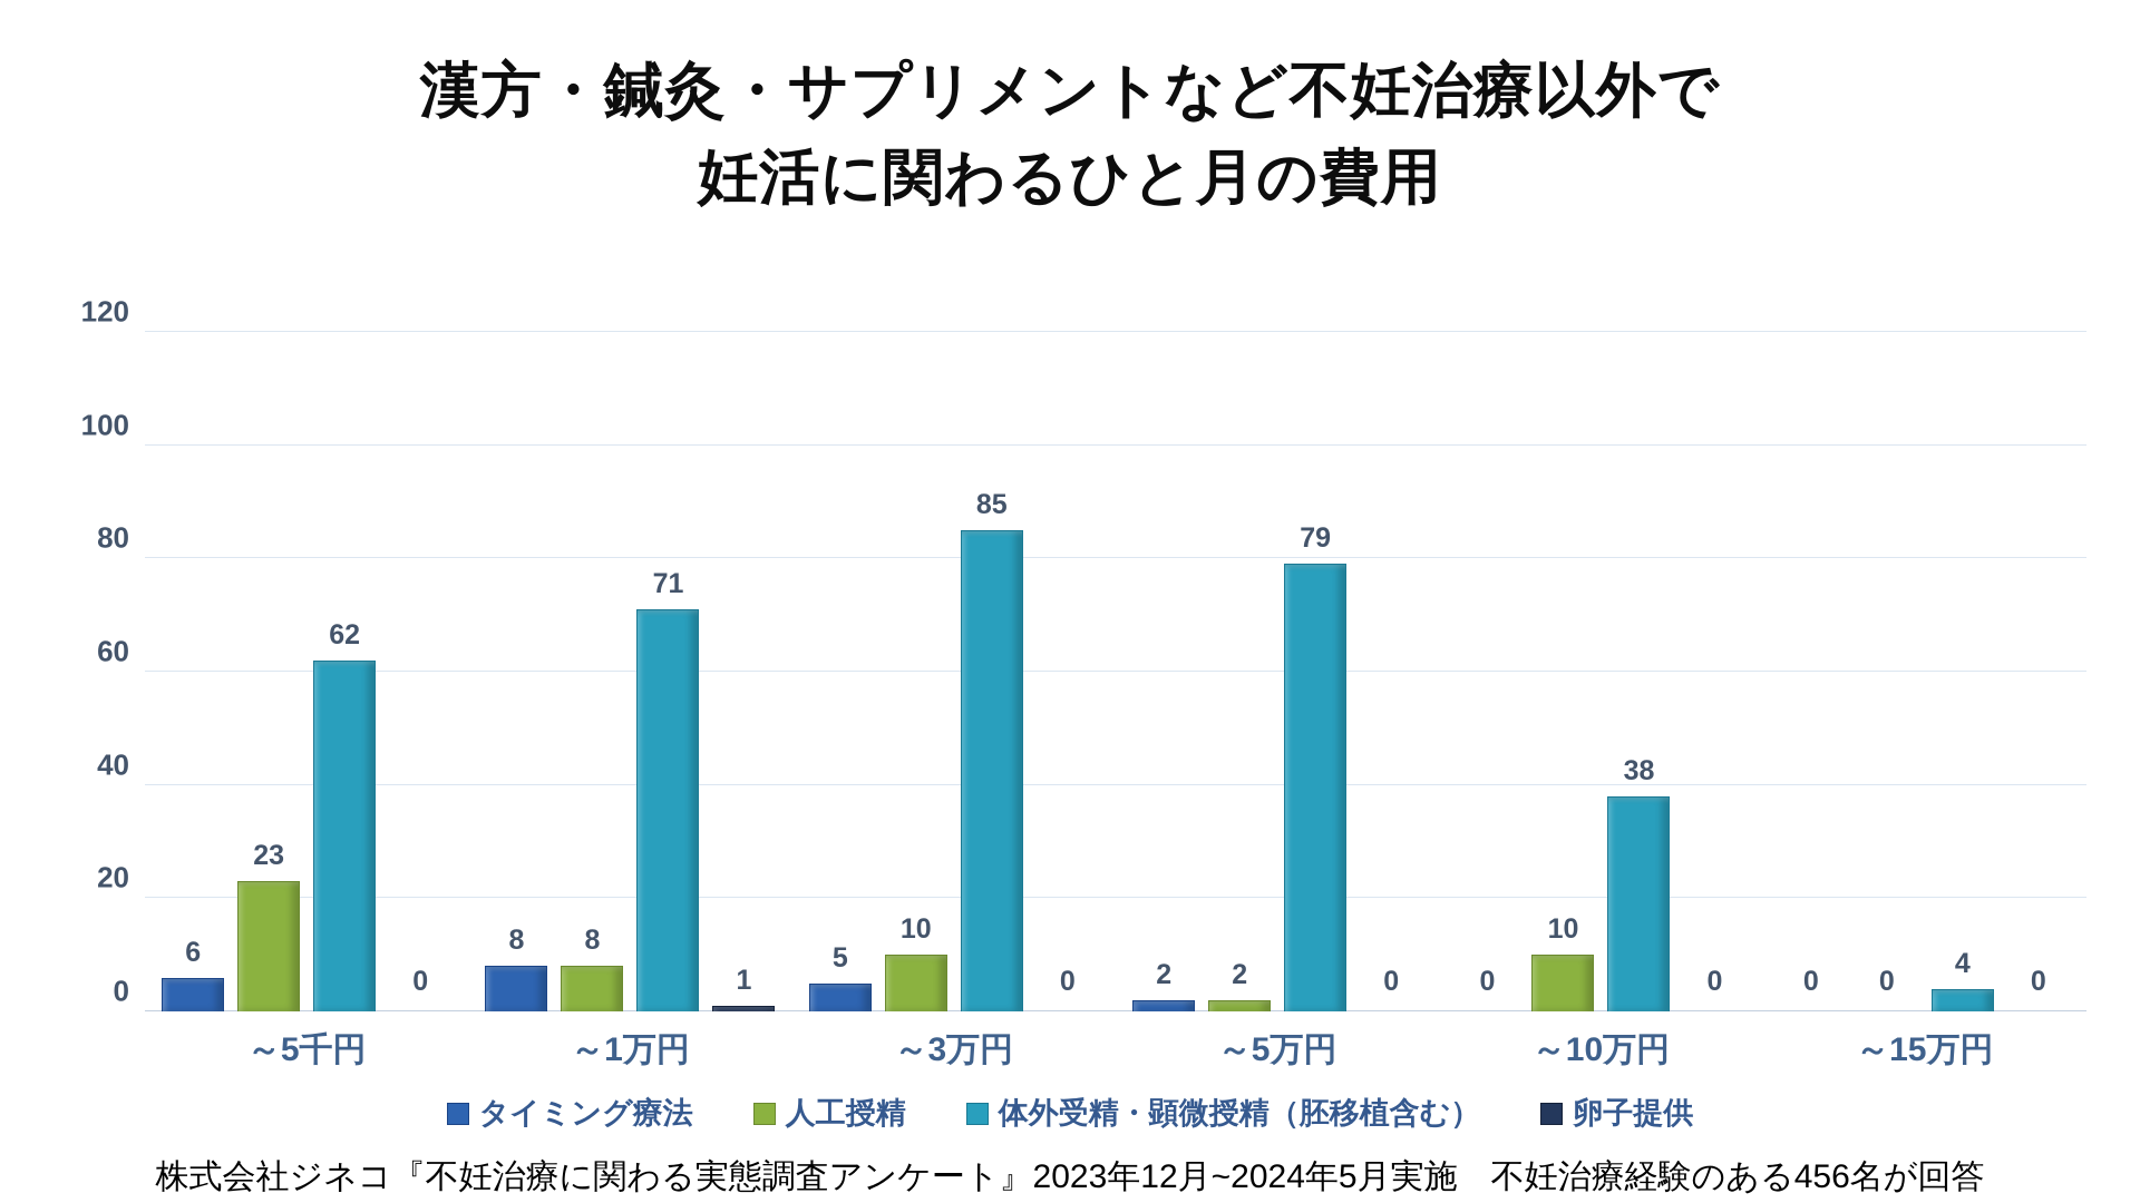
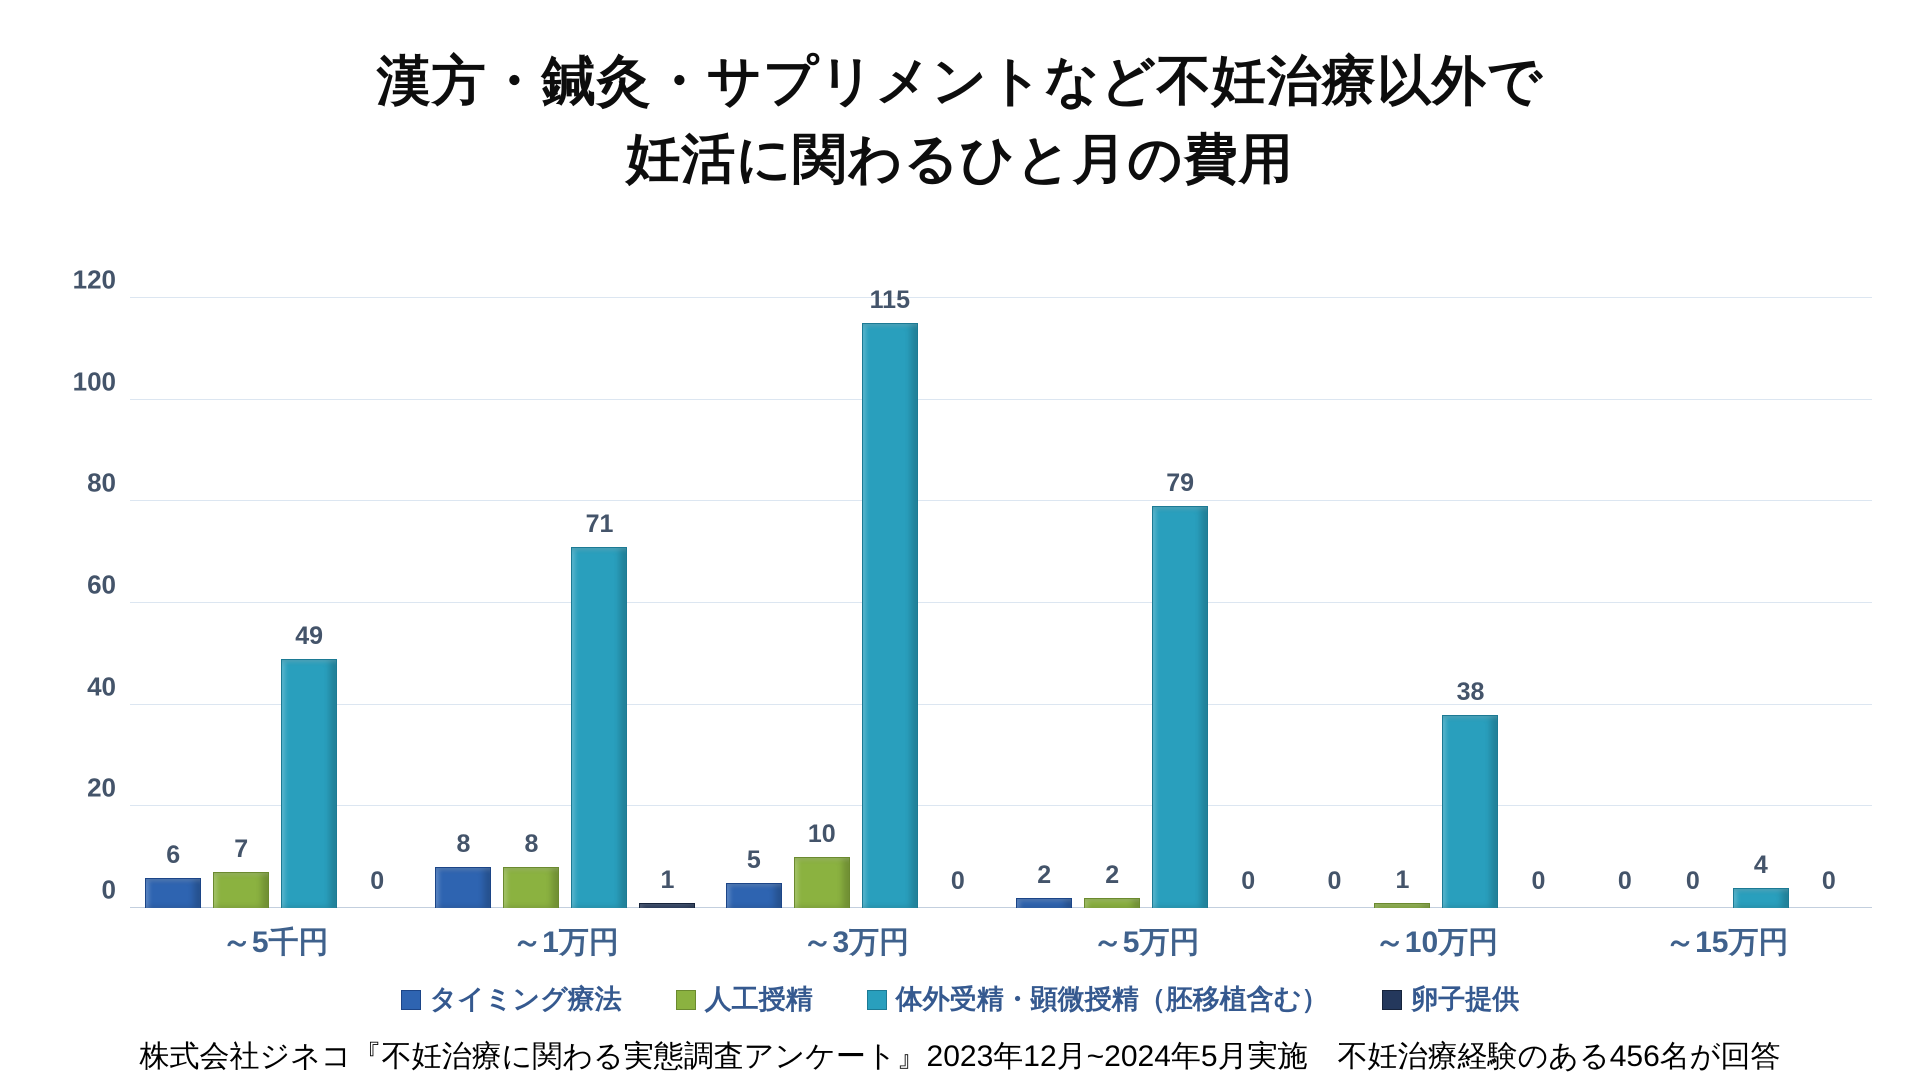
人工授精/～5千円: 23 -> 7
体外受精・顕微授精（胚移植含む）/～5千円: 62 -> 49
体外受精・顕微授精（胚移植含む）/～3万円: 85 -> 115
人工授精/～10万円: 10 -> 1
